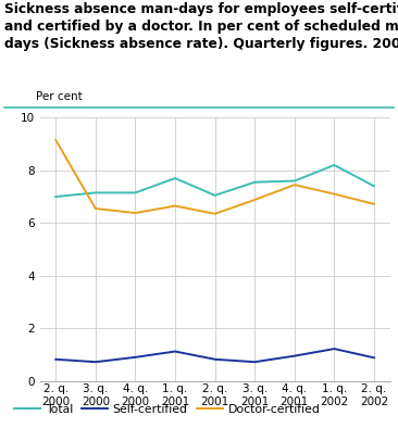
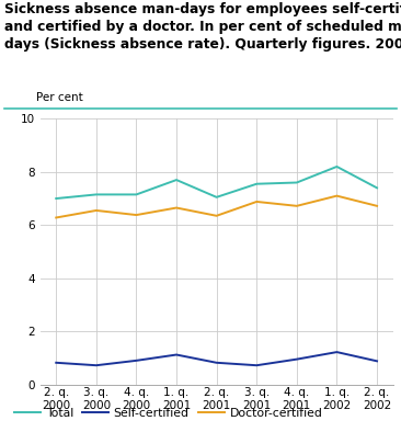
Doctor-certified/2. q. 2000: 9.15 -> 6.28
Doctor-certified/4. q. 2001: 7.45 -> 6.72
